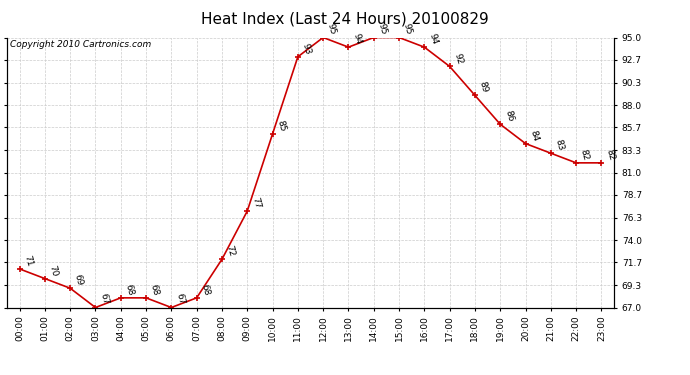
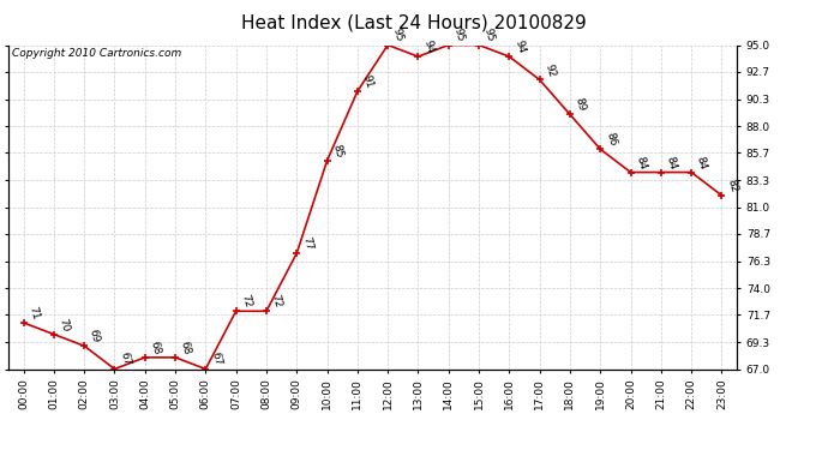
07:00: 68 -> 72
11:00: 93 -> 91
21:00: 83 -> 84
22:00: 82 -> 84
